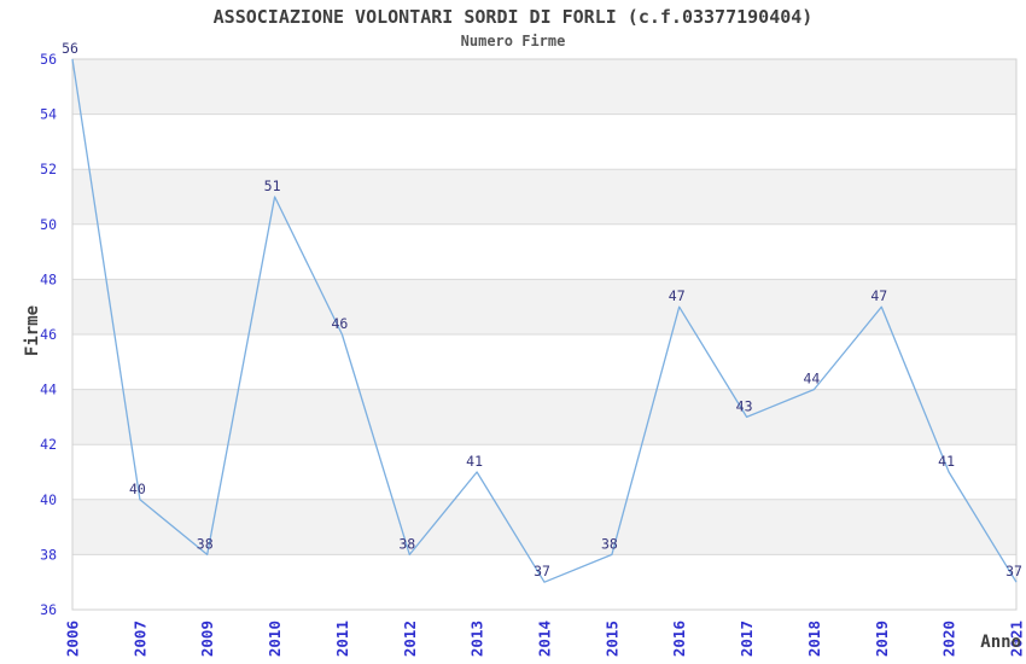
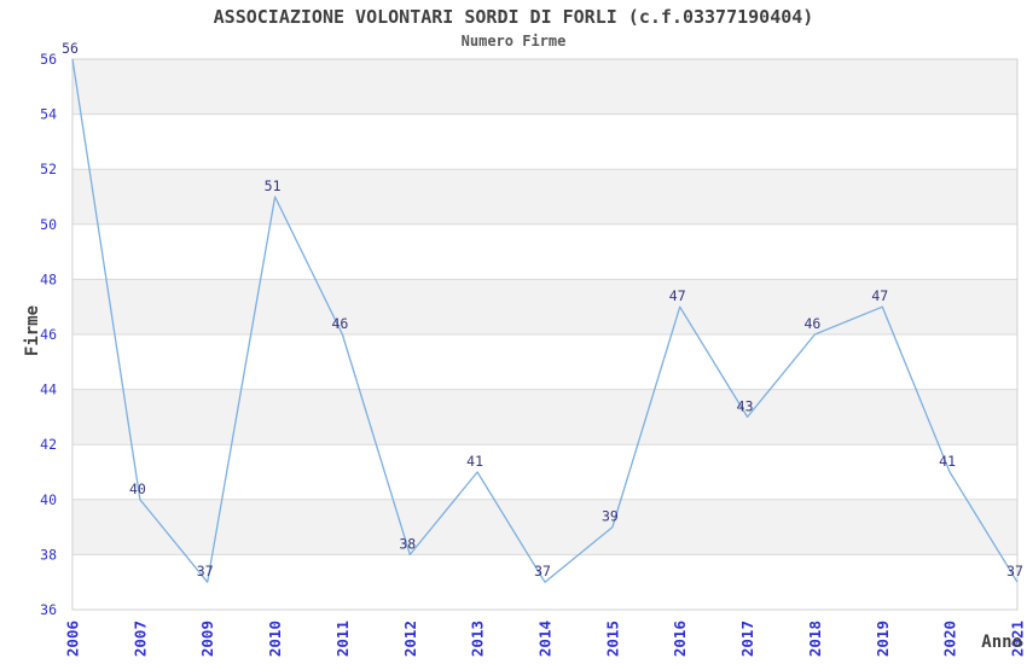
2009: 38 -> 37
2015: 38 -> 39
2018: 44 -> 46
